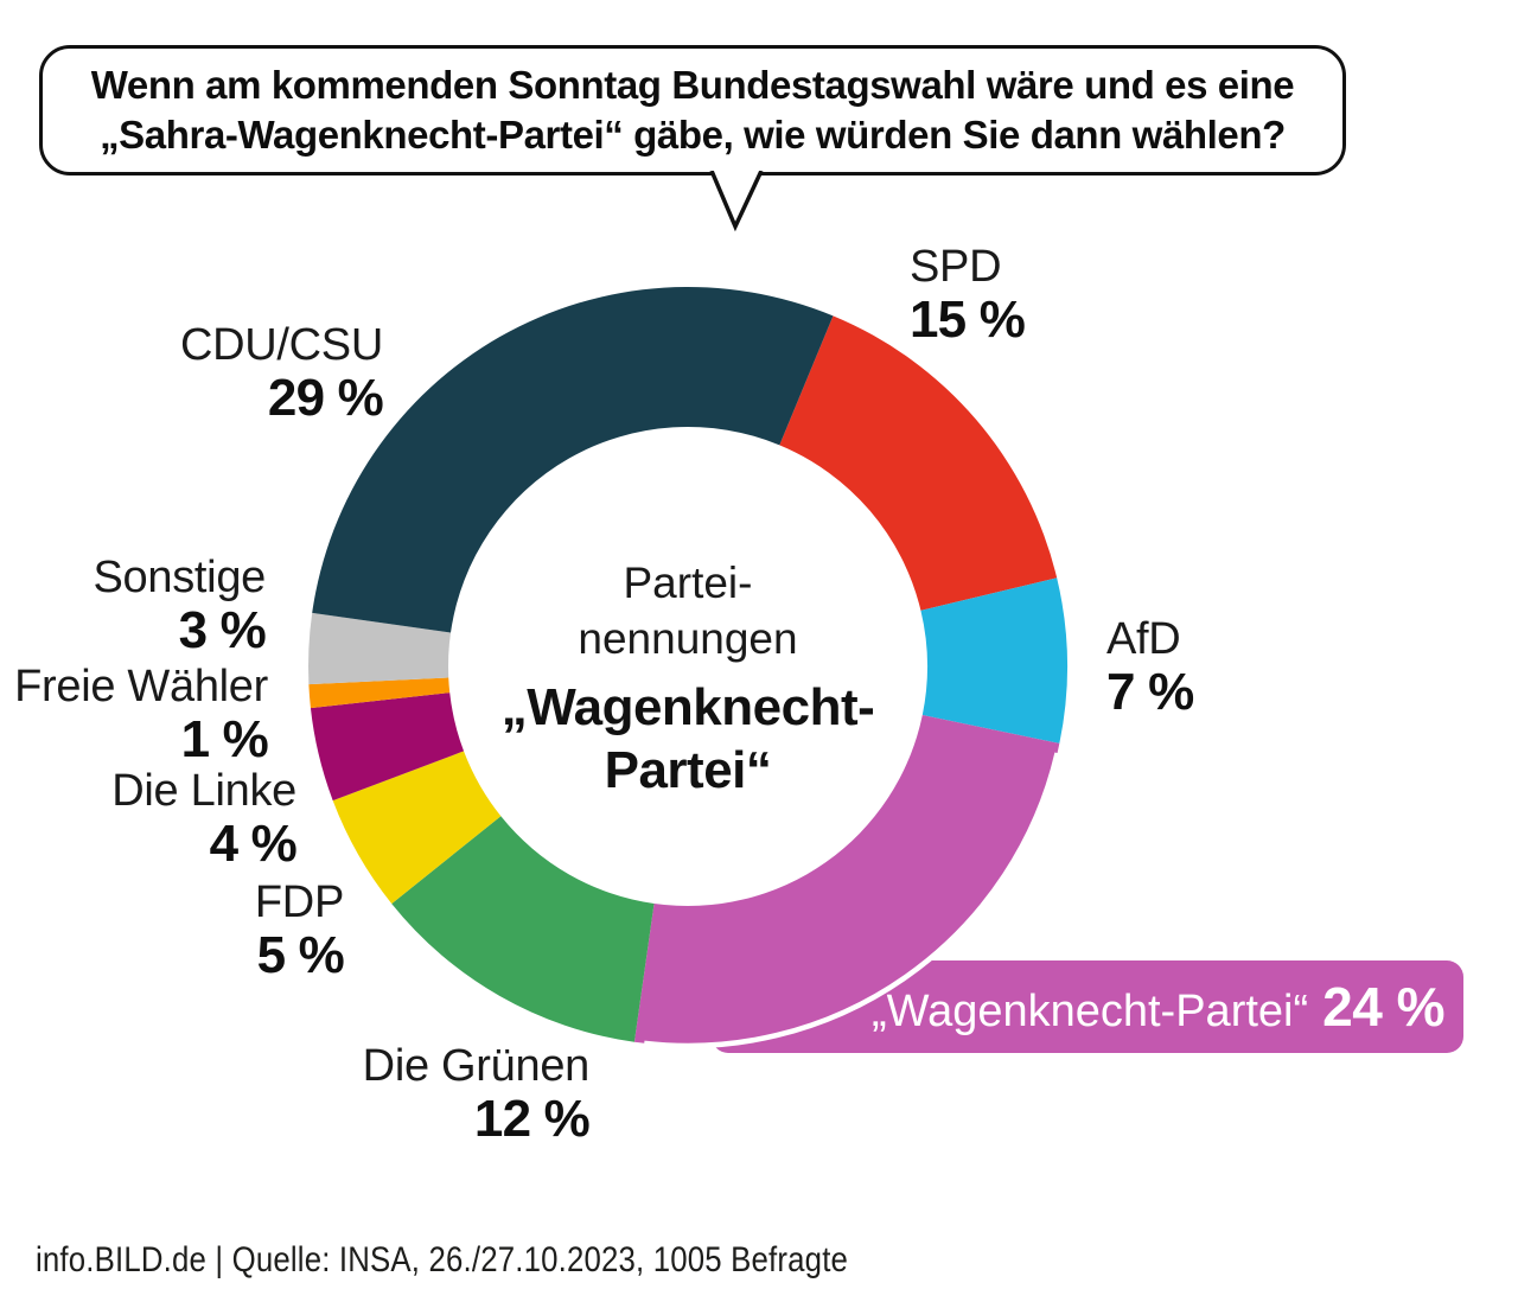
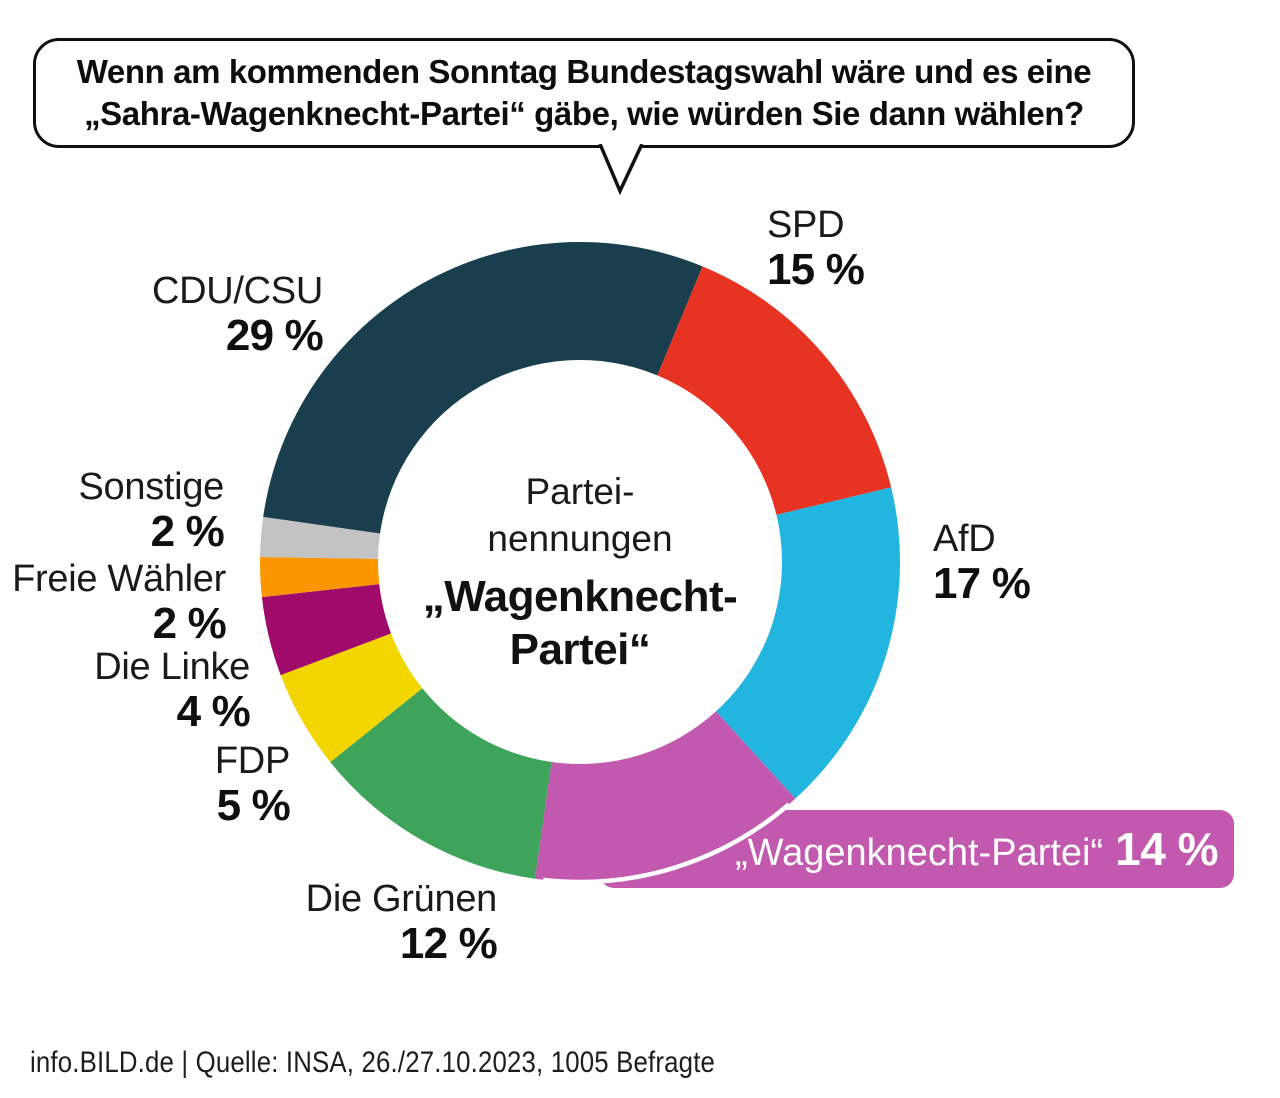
AfD: 7 -> 17
„Wagenknecht-Partei“: 24 -> 14
Freie Wähler: 1 -> 2
Sonstige: 3 -> 2
